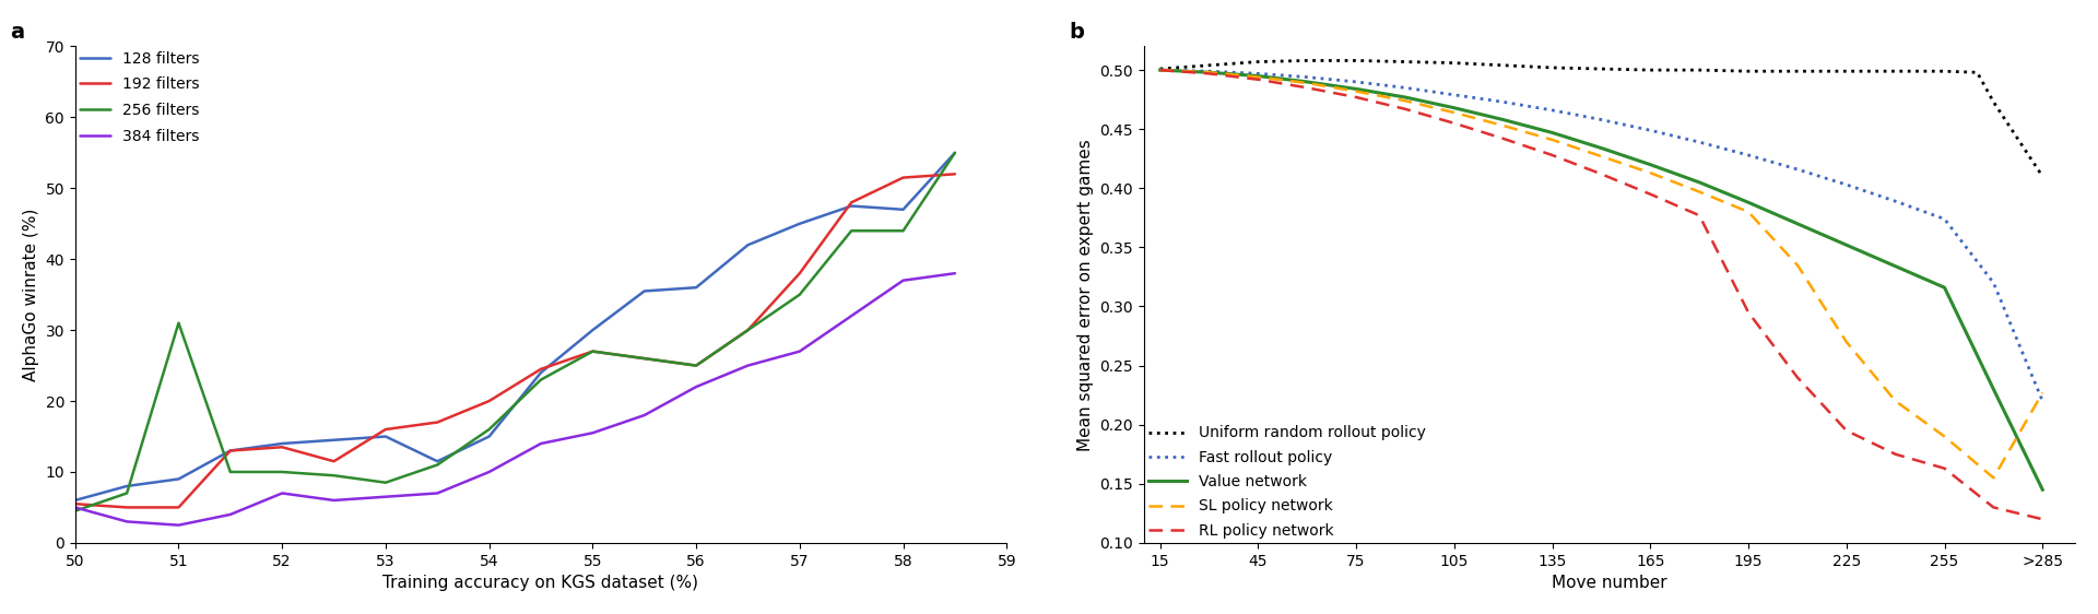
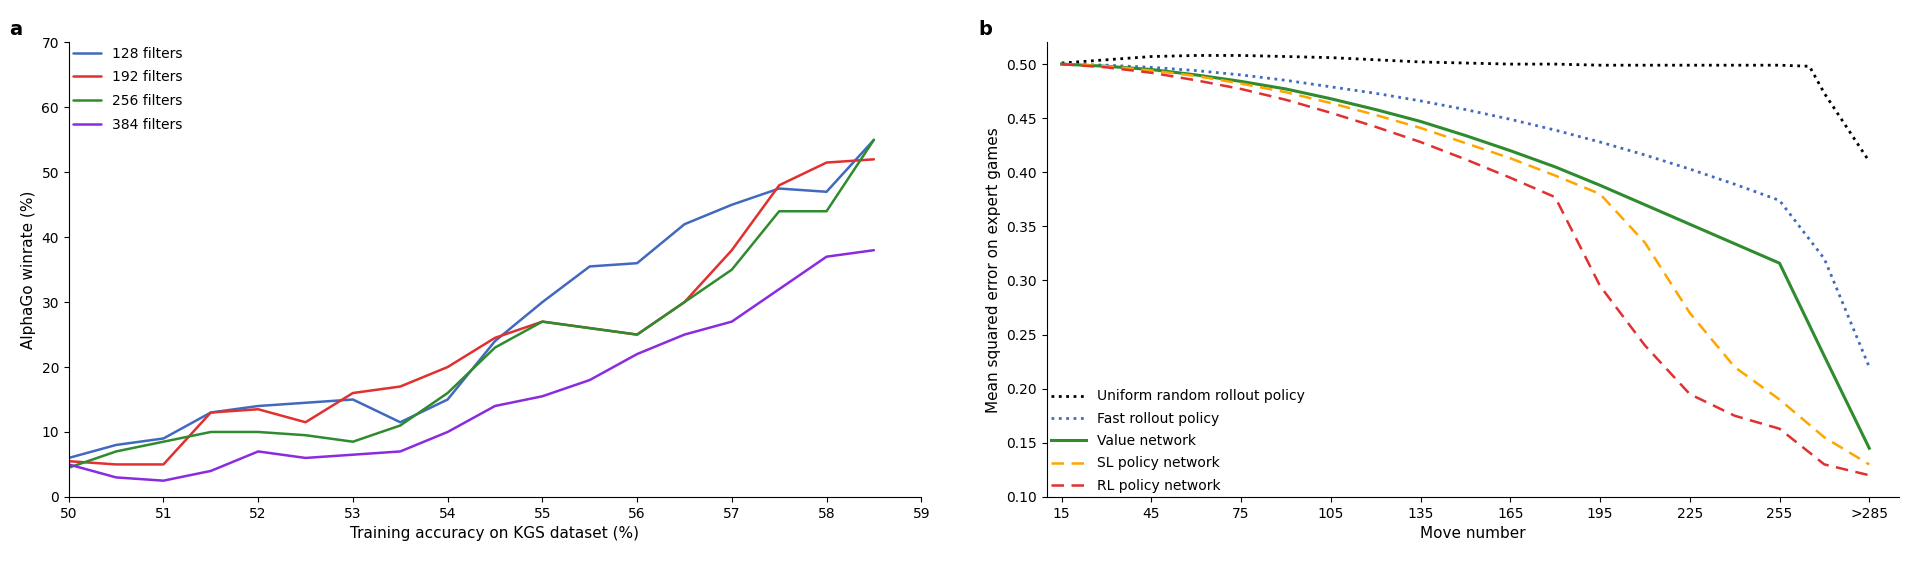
256 filters/51: 31.0 -> 8.5
SL policy network/>285: 0.227 -> 0.130
